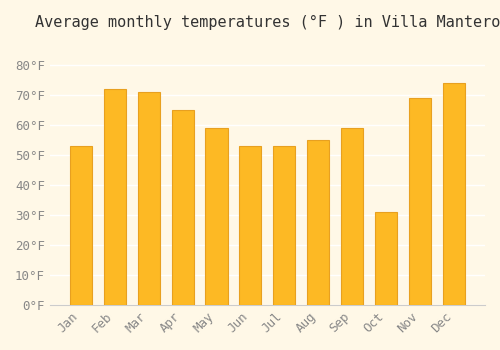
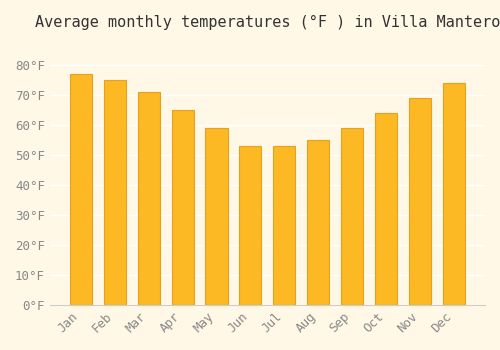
Jan: 53°F -> 77°F
Feb: 72°F -> 75°F
Oct: 31°F -> 64°F
